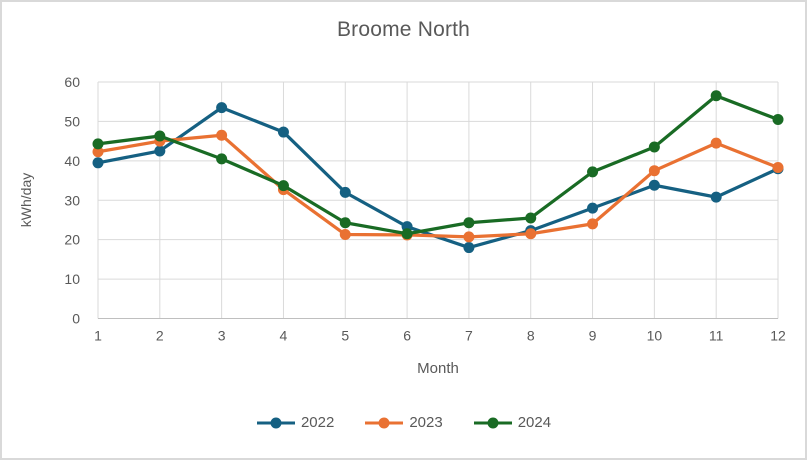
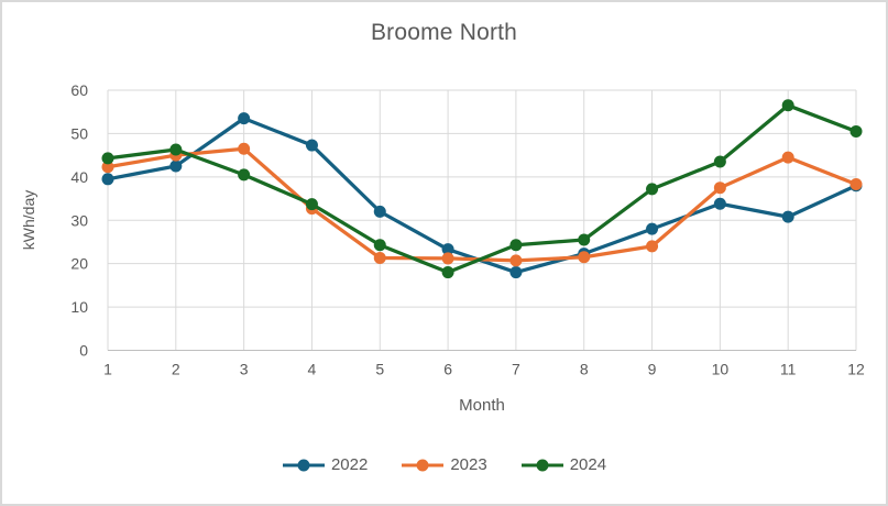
2024/6: 22 -> 18
